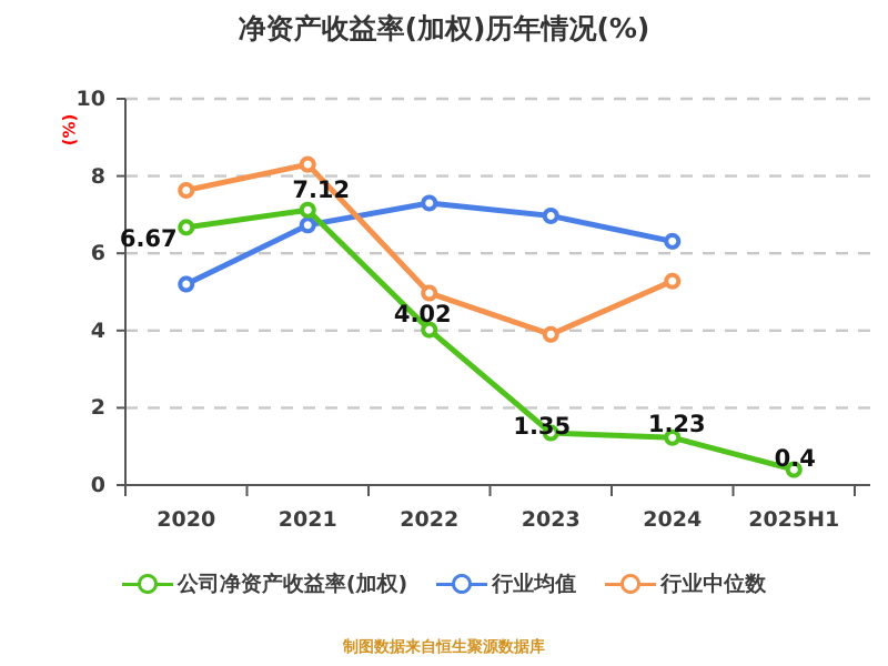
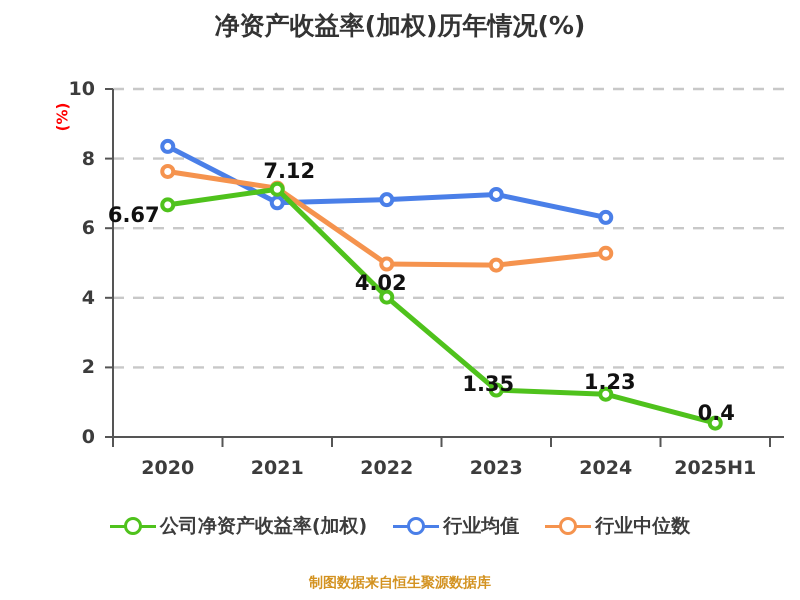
行业均值/2020: 5.2 -> 8.3
行业中位数/2021: 8.3 -> 7.2
行业均值/2022: 7.3 -> 6.8
行业中位数/2023: 3.9 -> 4.9
